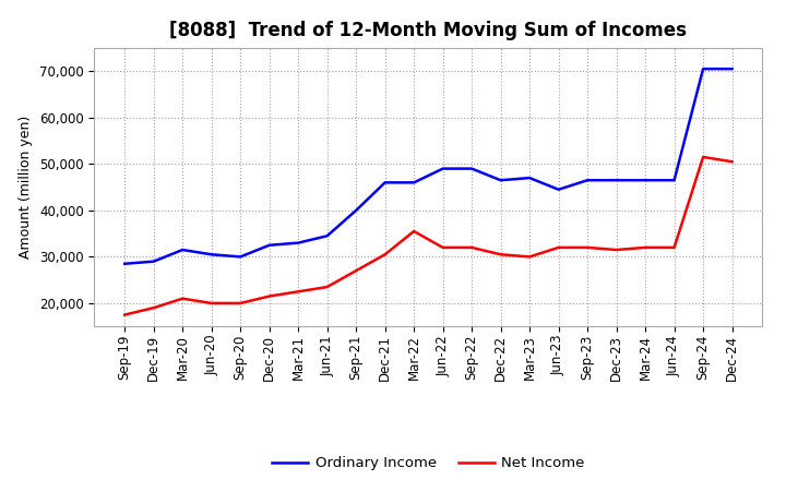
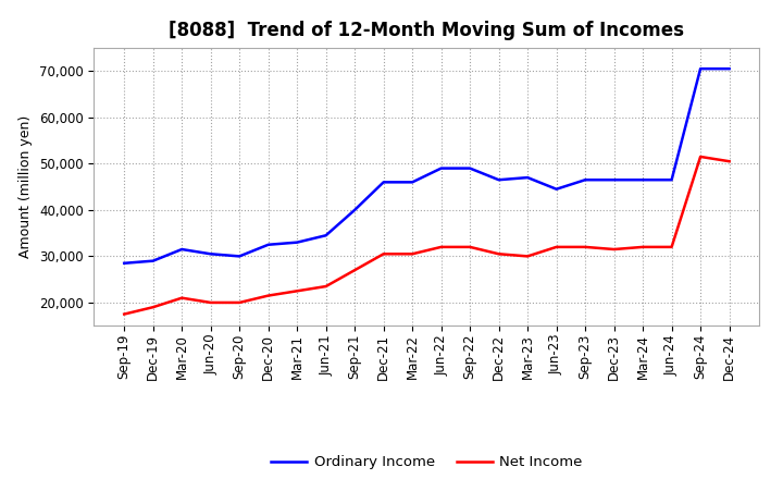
Net Income/Mar-22: 35,500 -> 30,500
